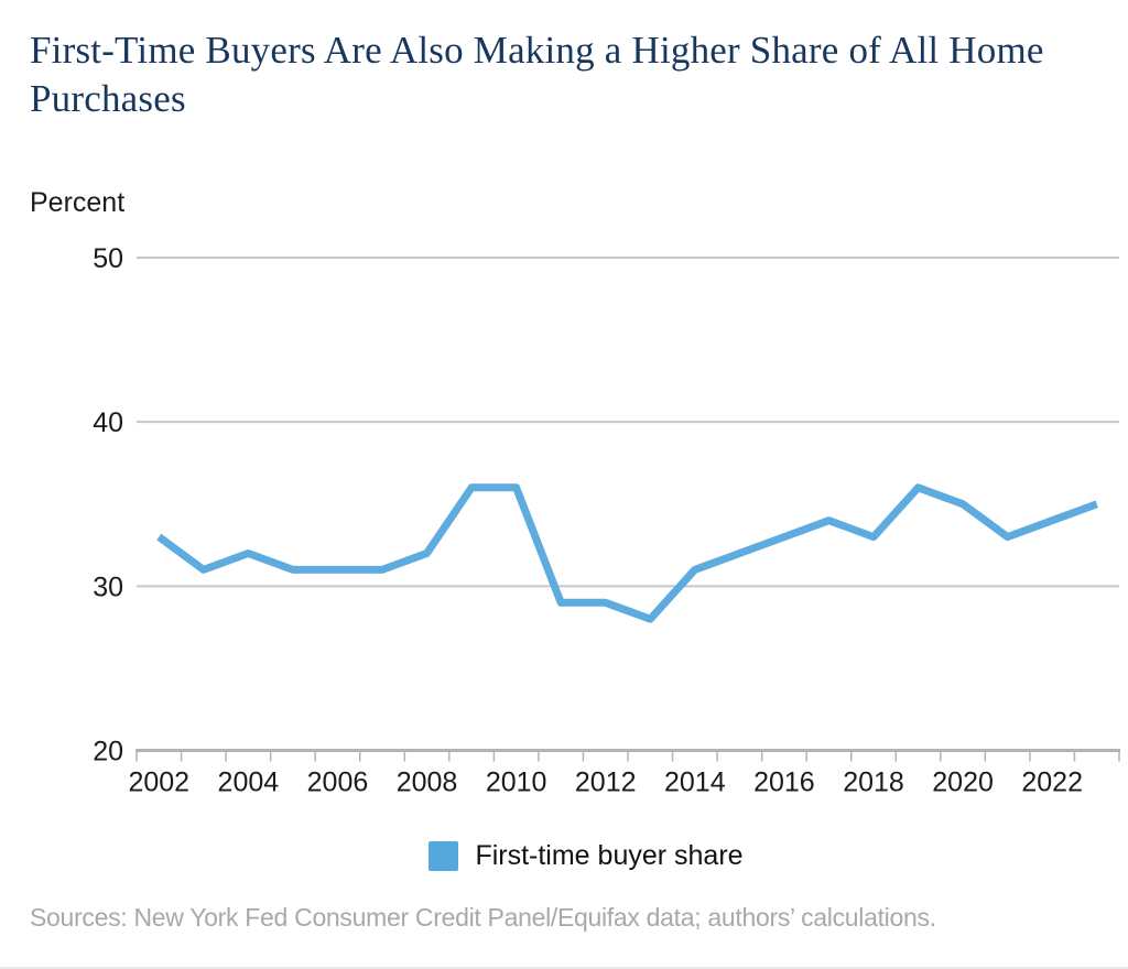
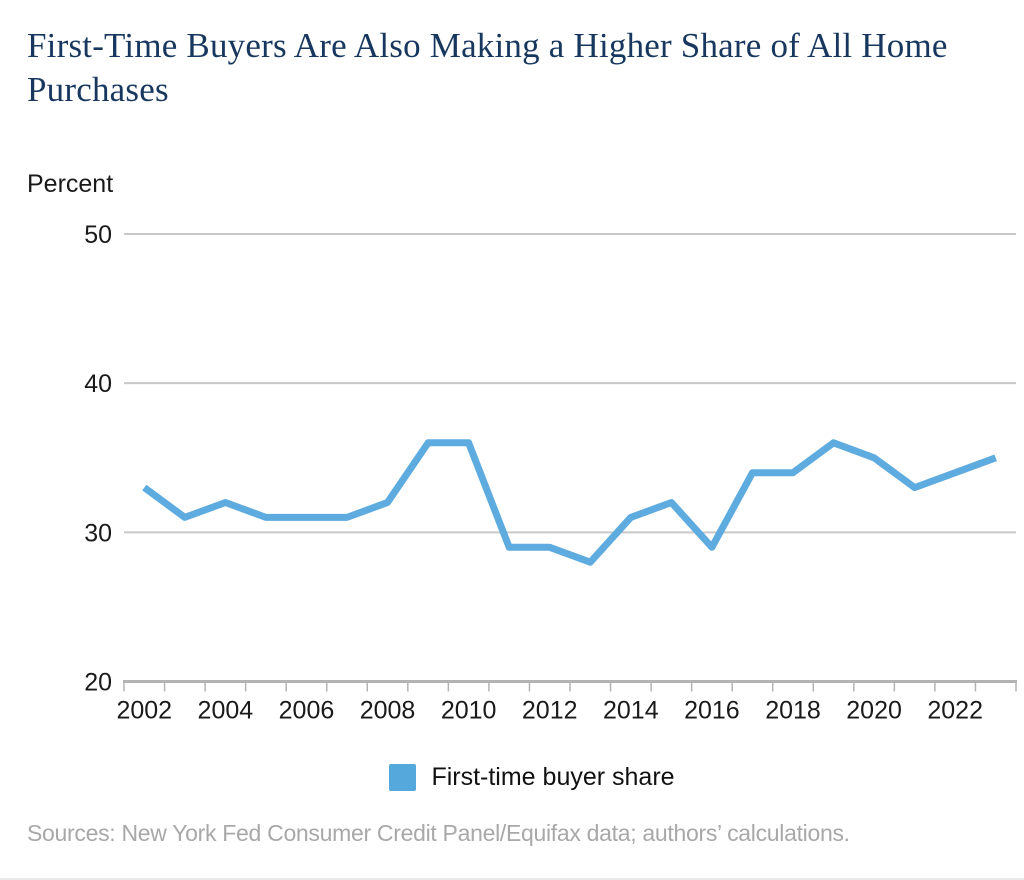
2016: 33 -> 29
2018: 33 -> 34
